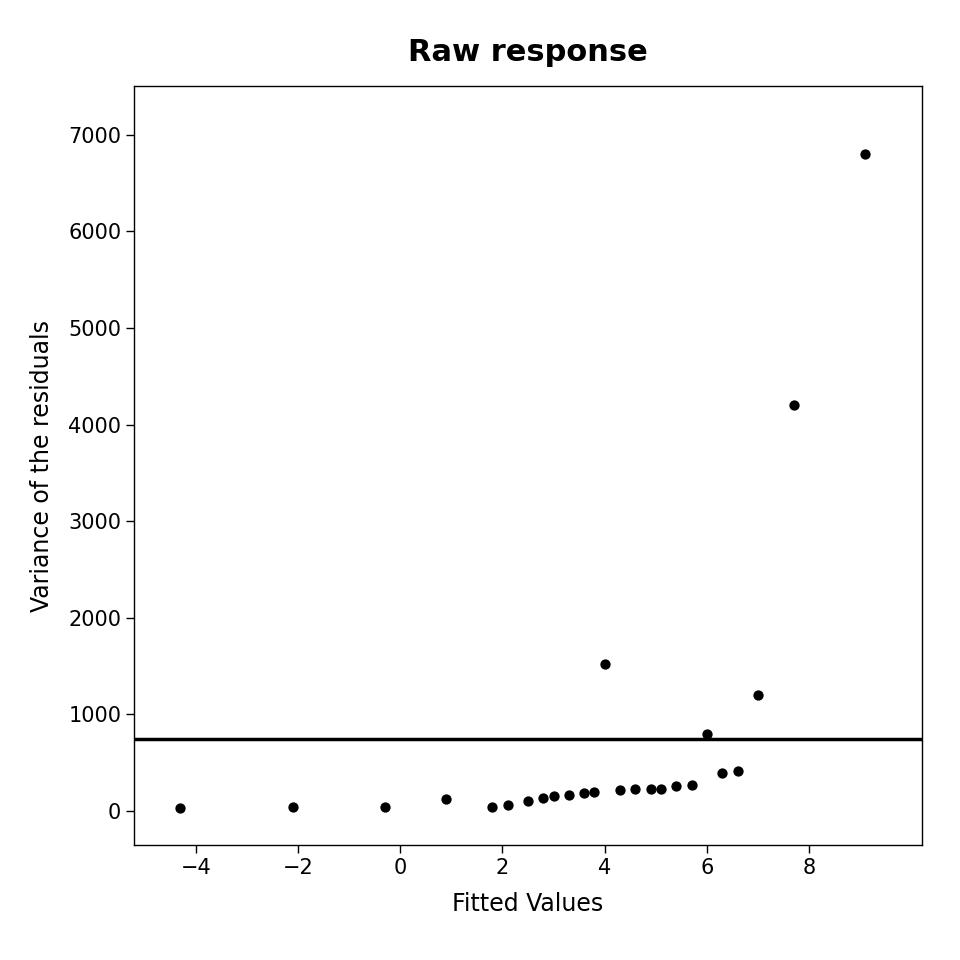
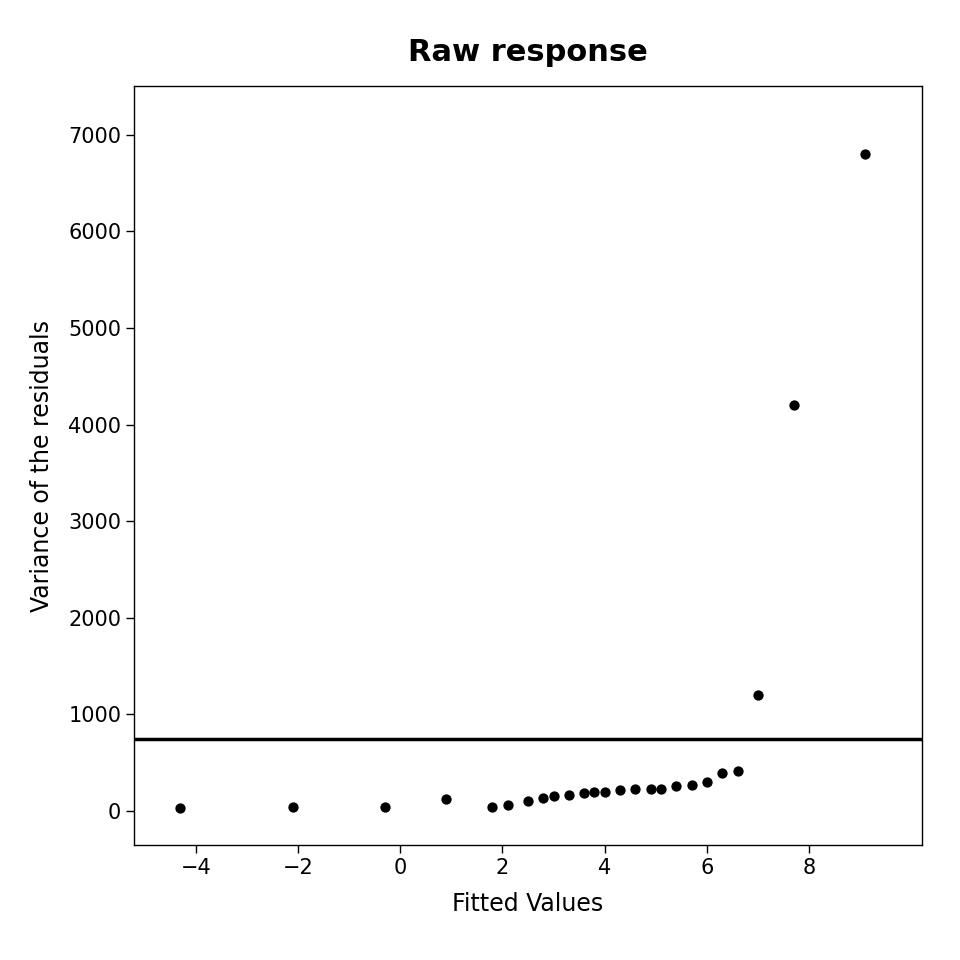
4: 1520 -> 200
6: 800 -> 300
